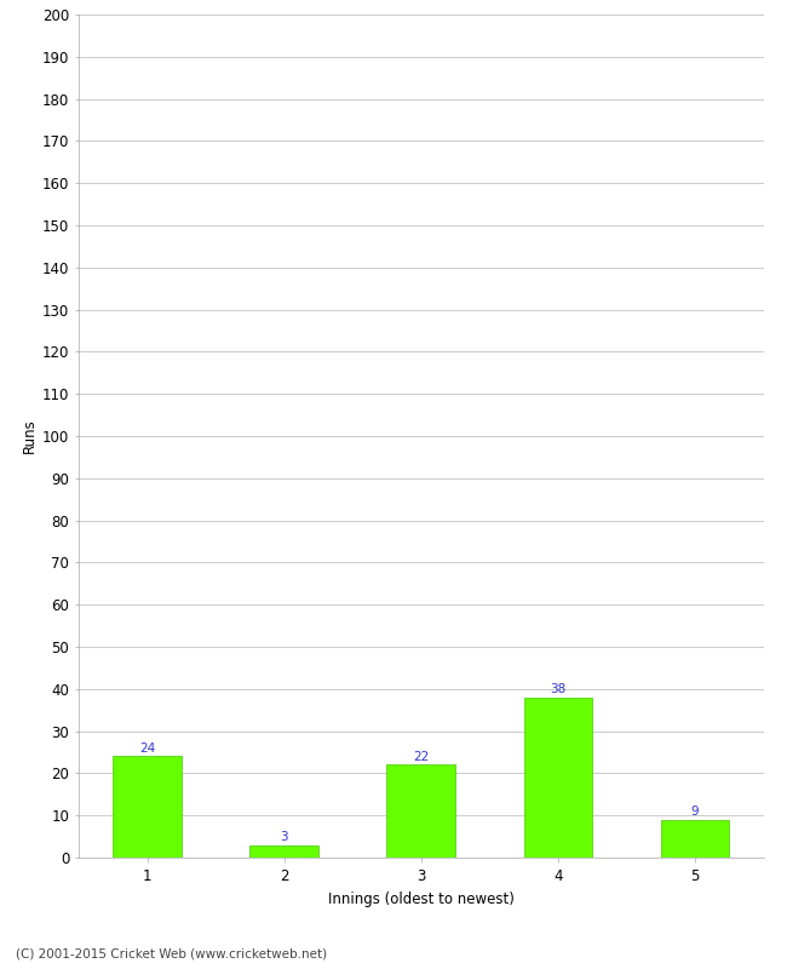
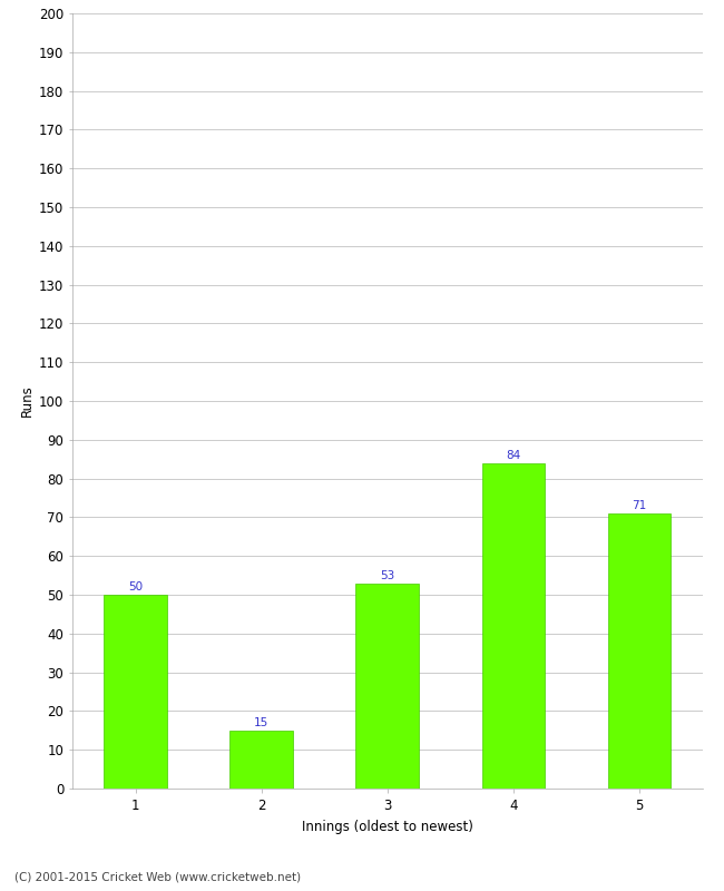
1: 24 -> 50
2: 3 -> 15
3: 22 -> 53
4: 38 -> 84
5: 9 -> 71
